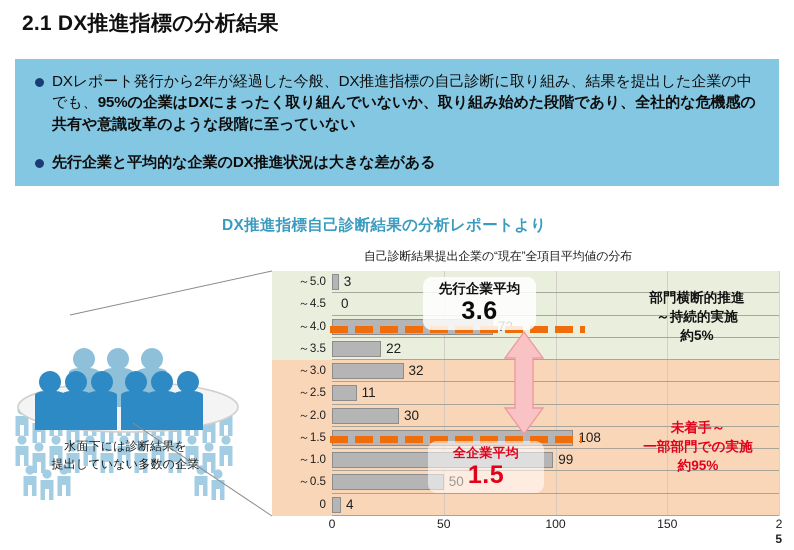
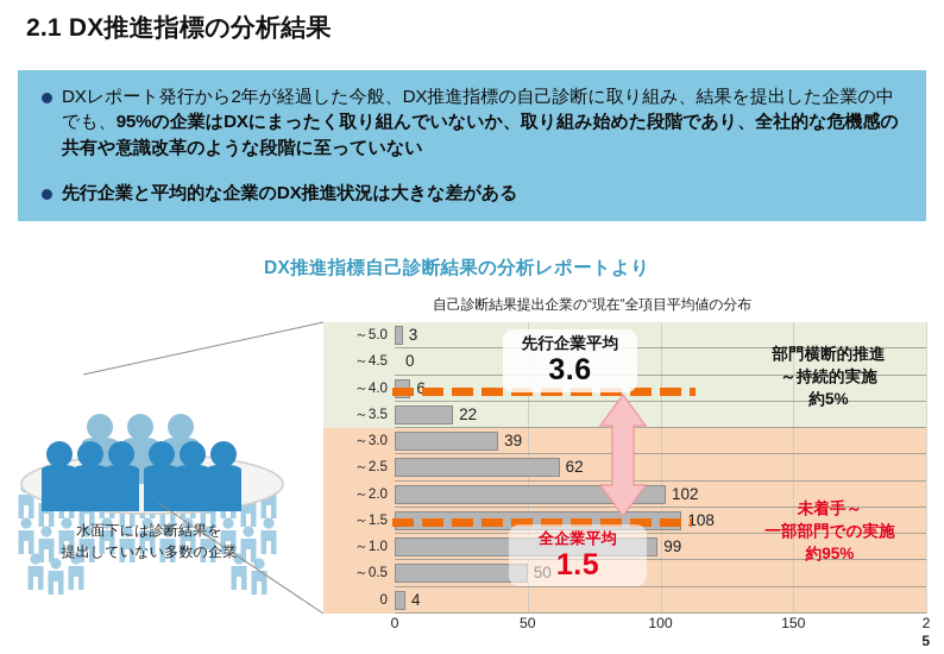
～4.0: 72 -> 6
～3.0: 32 -> 39
～2.5: 11 -> 62
～2.0: 30 -> 102
